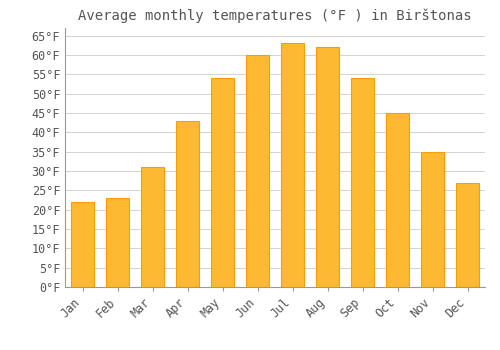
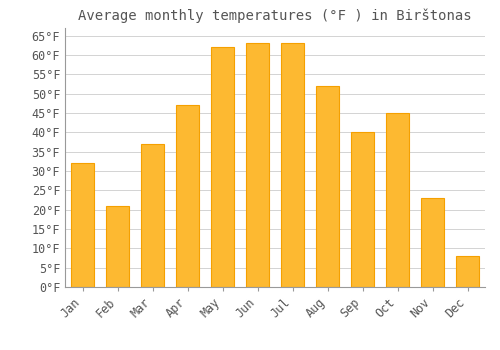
Jan: 22°F -> 32°F
Feb: 23°F -> 21°F
Mar: 31°F -> 37°F
Apr: 43°F -> 47°F
May: 54°F -> 62°F
Jun: 60°F -> 63°F
Aug: 62°F -> 52°F
Sep: 54°F -> 40°F
Nov: 35°F -> 23°F
Dec: 27°F -> 8°F
